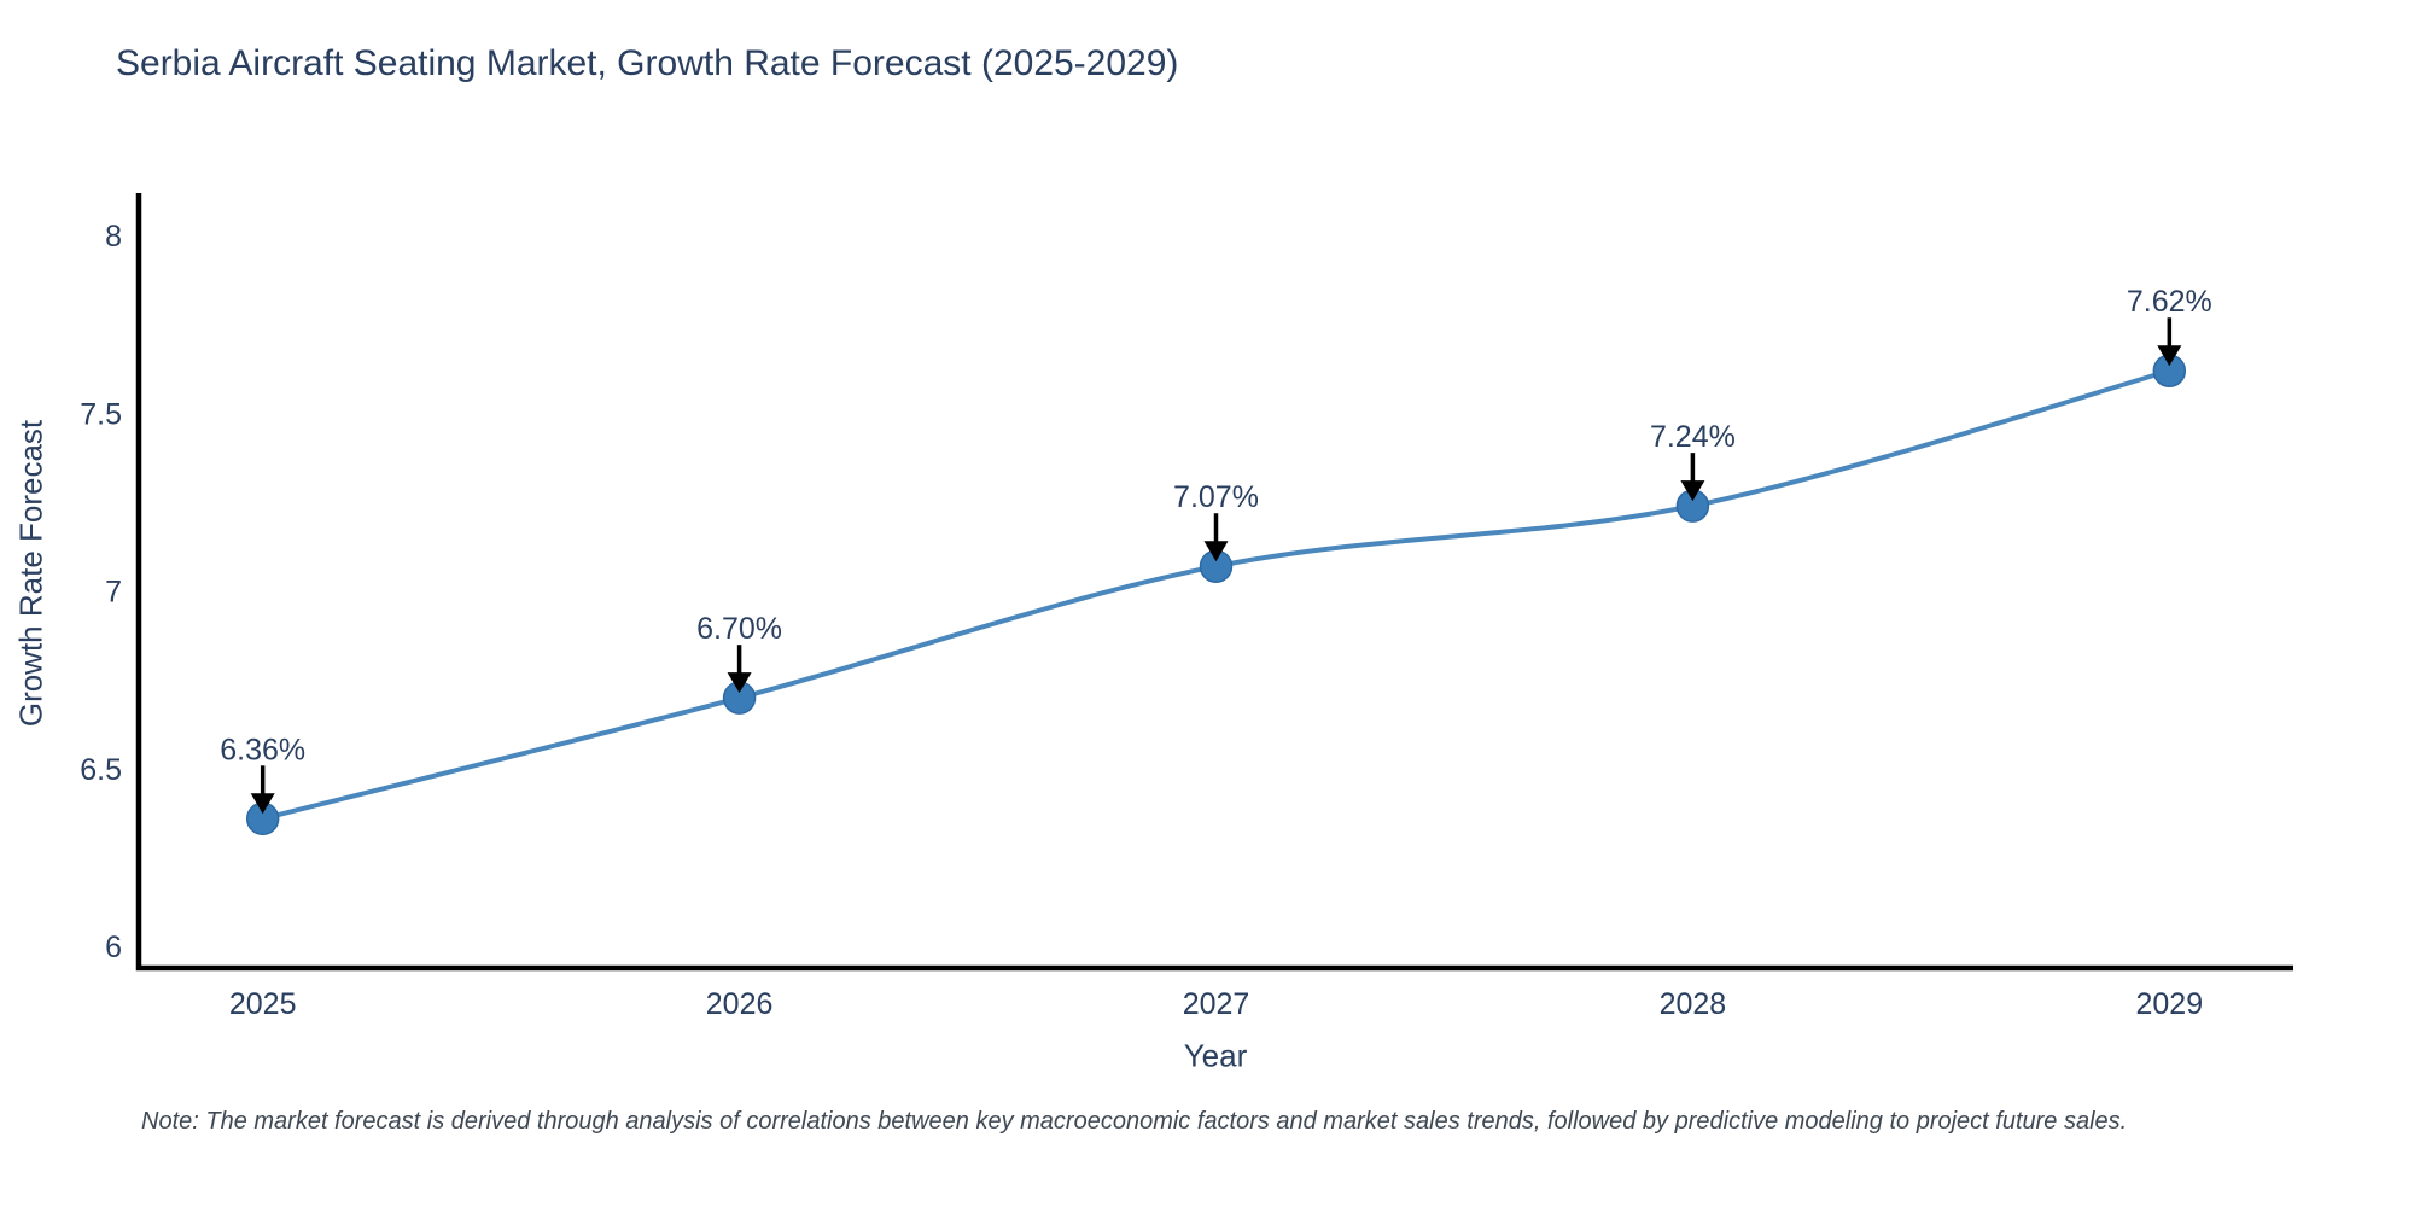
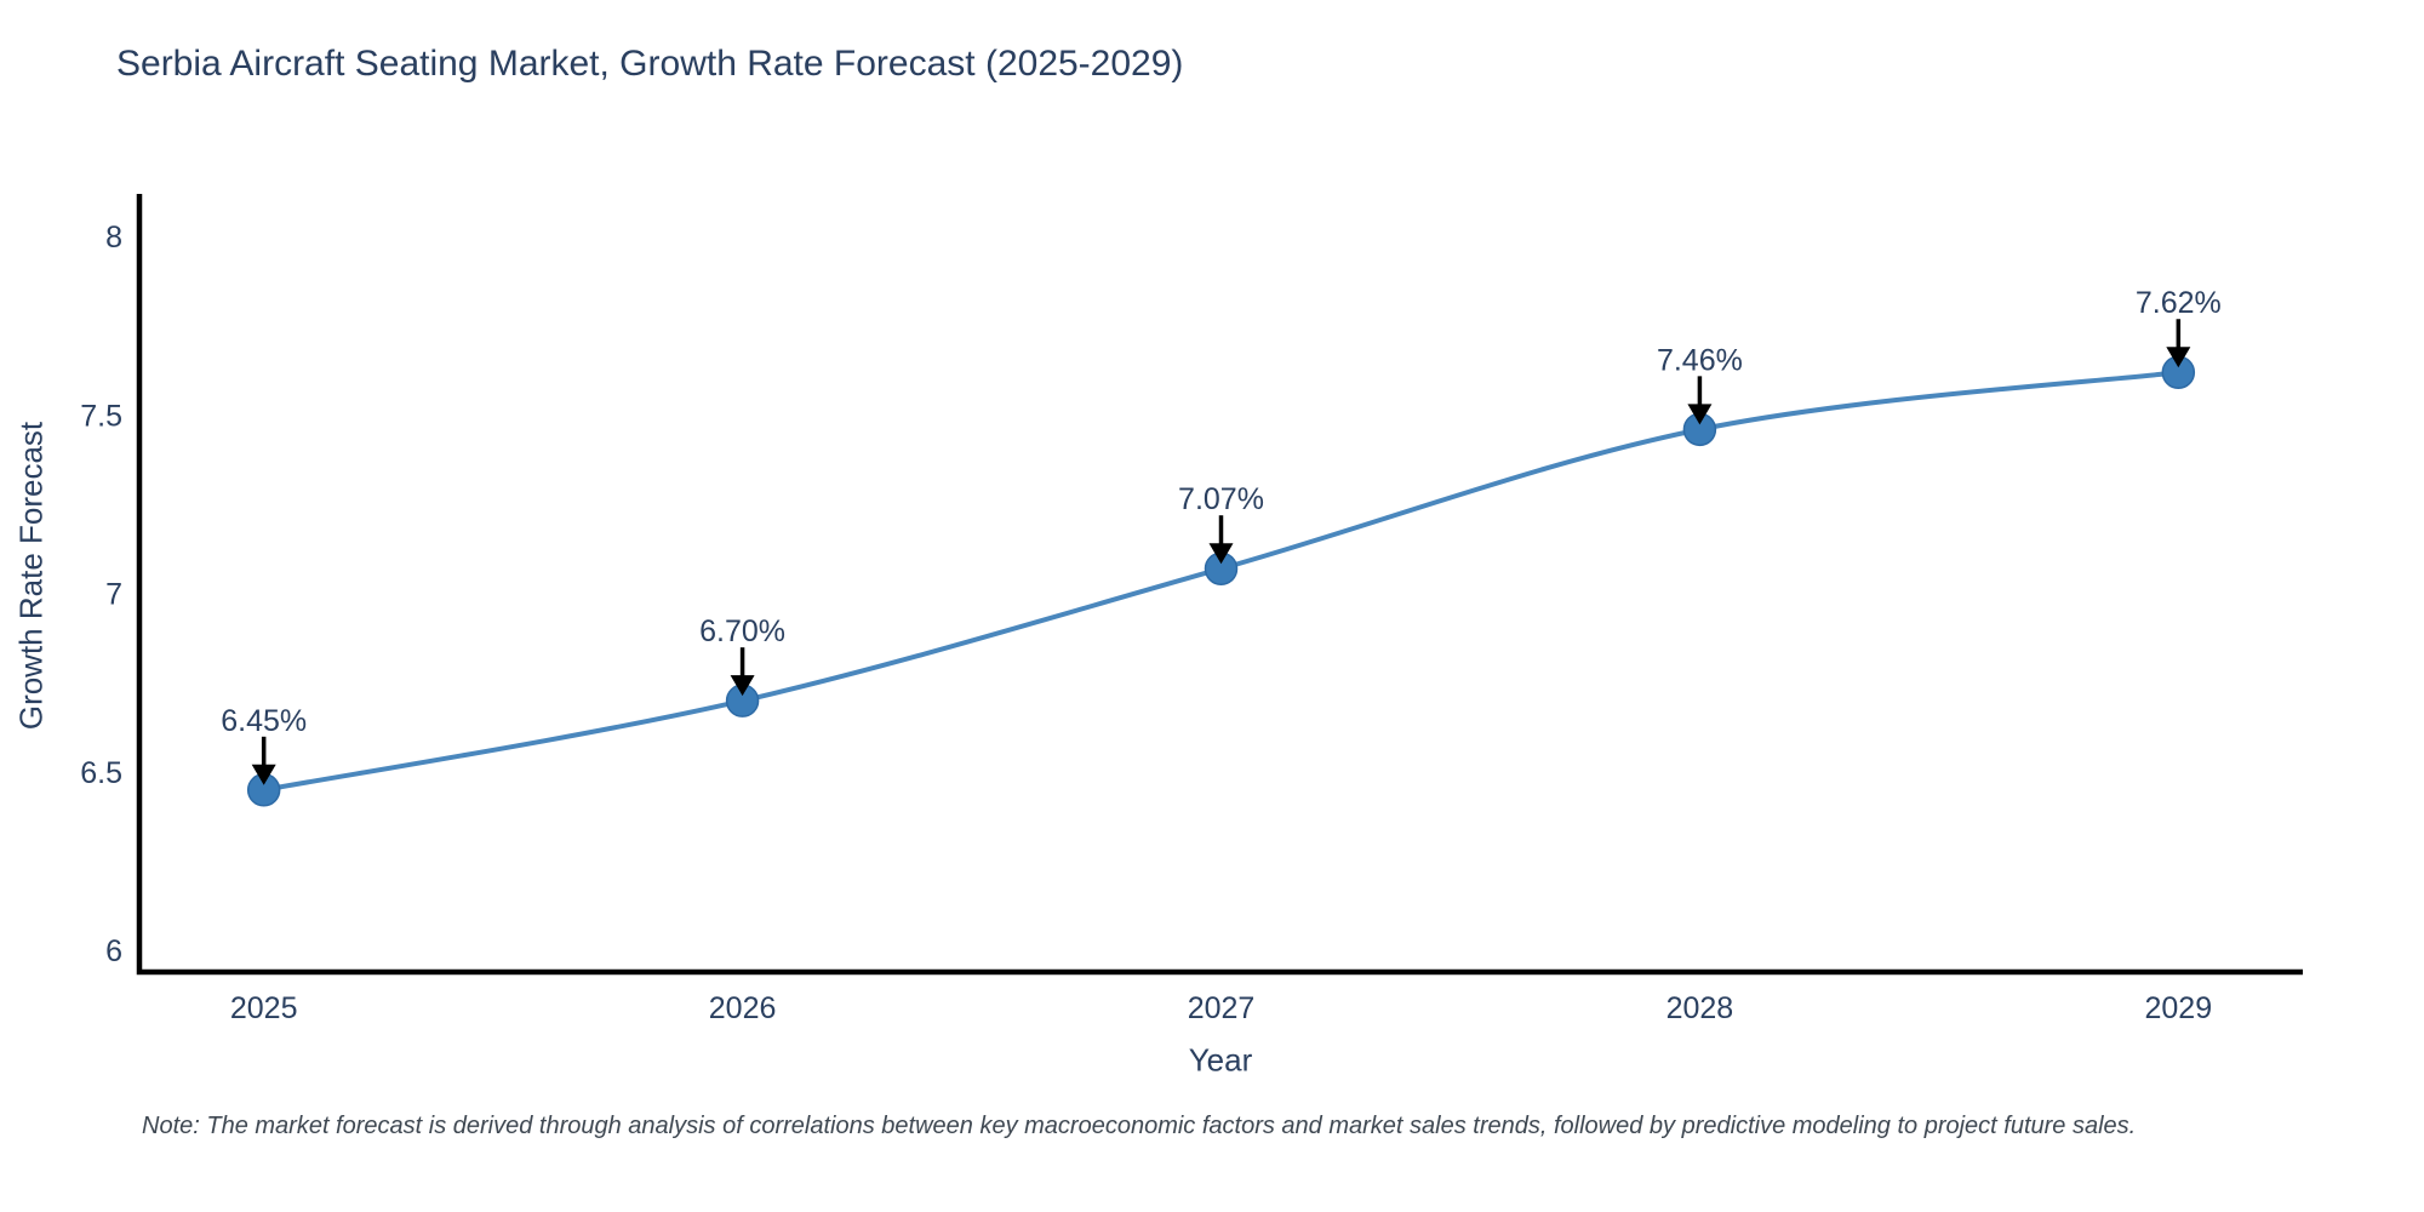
2025: 6.36% -> 6.45%
2028: 7.24% -> 7.46%
